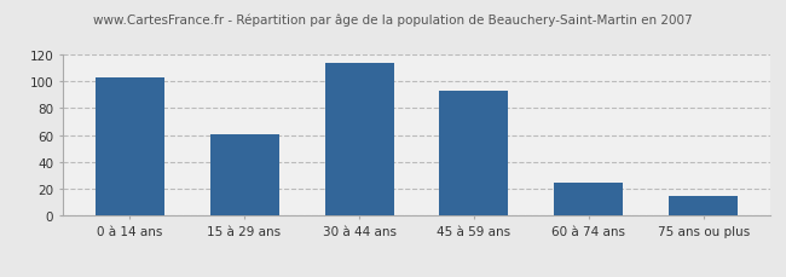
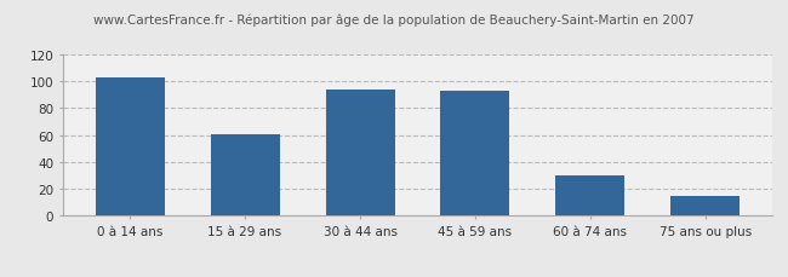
30 à 44 ans: 114 -> 94
60 à 74 ans: 25 -> 30
